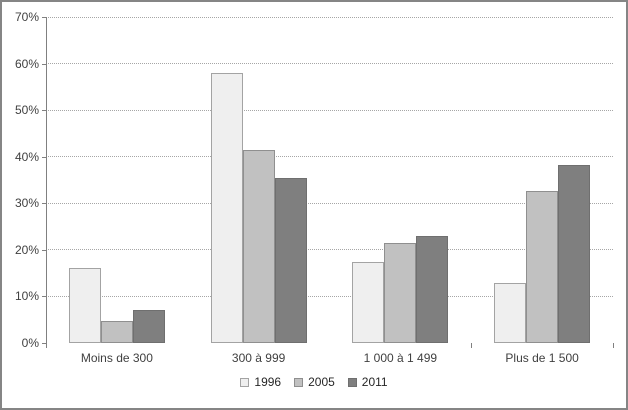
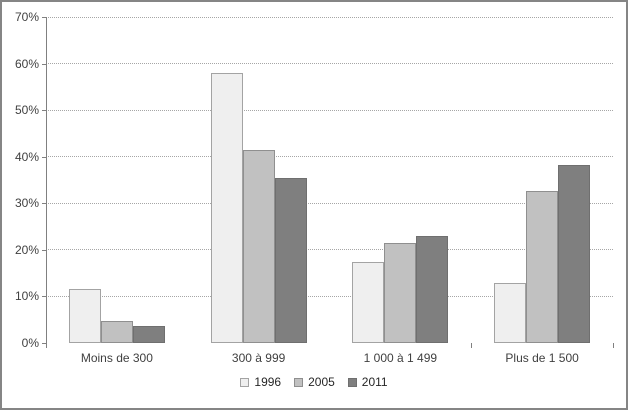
1996/Moins de 300: 16% -> 12%
2011/Moins de 300: 7% -> 4%
